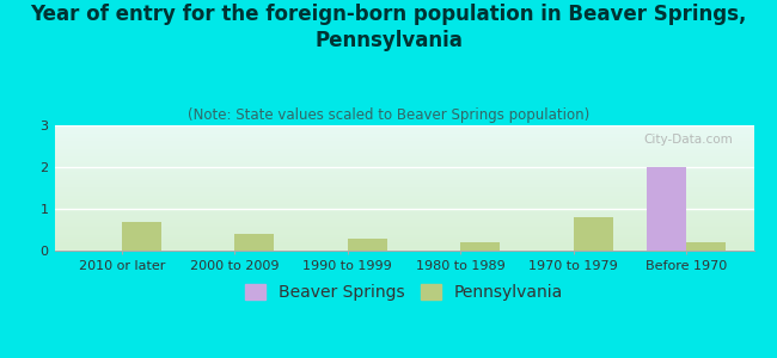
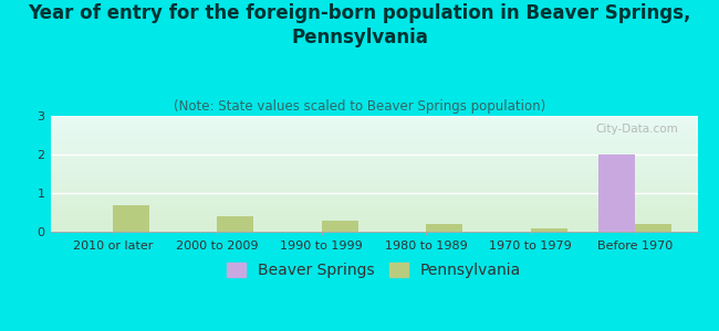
Pennsylvania/1970 to 1979: 0.8 -> 0.1
